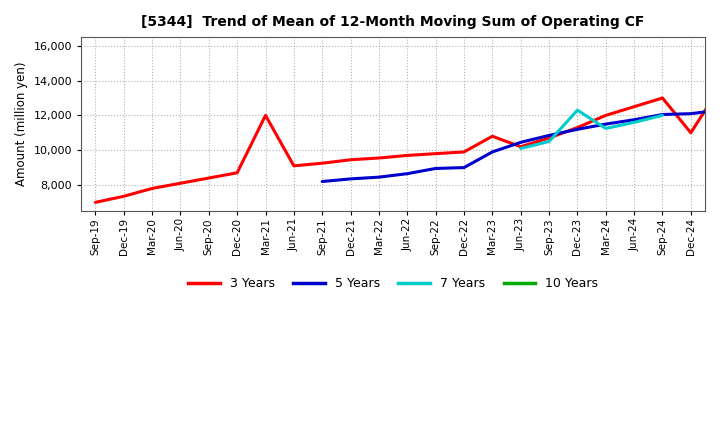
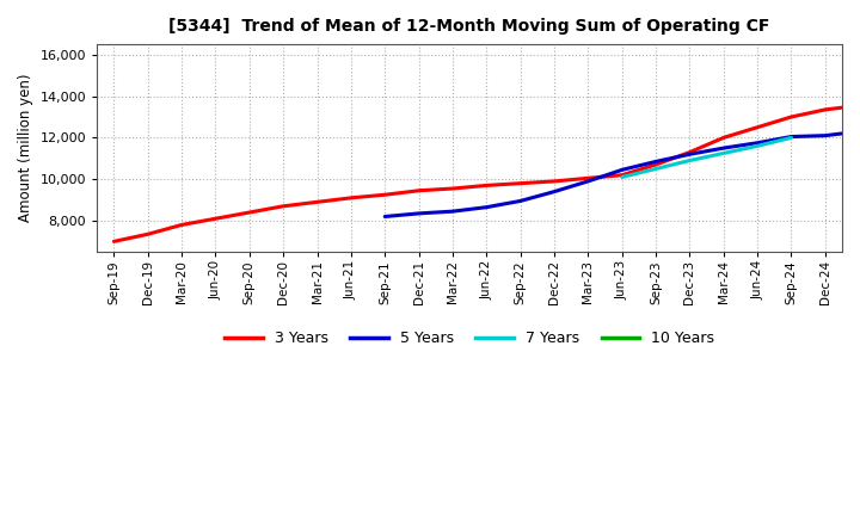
3 Years/Mar-21: 12,000 -> 8,900
5 Years/Dec-22: 9,000 -> 9,400
3 Years/Mar-23: 10,800 -> 10,000
7 Years/Dec-23: 12,300 -> 10,900
3 Years/Dec-24: 11,000 -> 13,400
